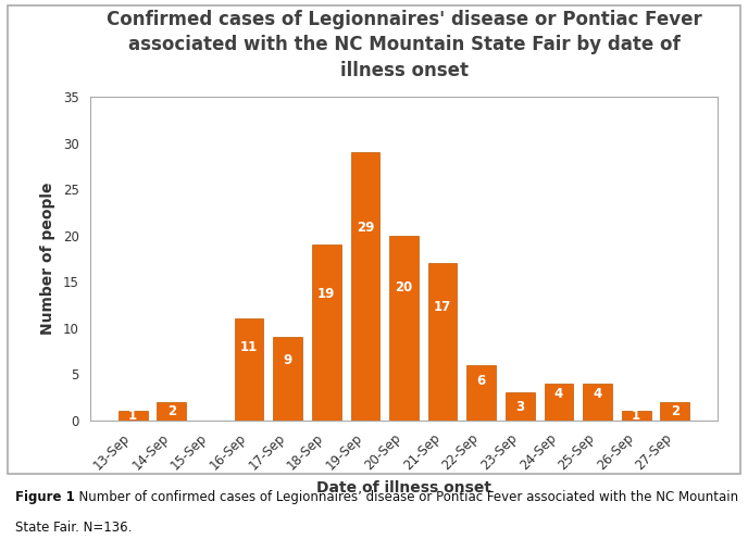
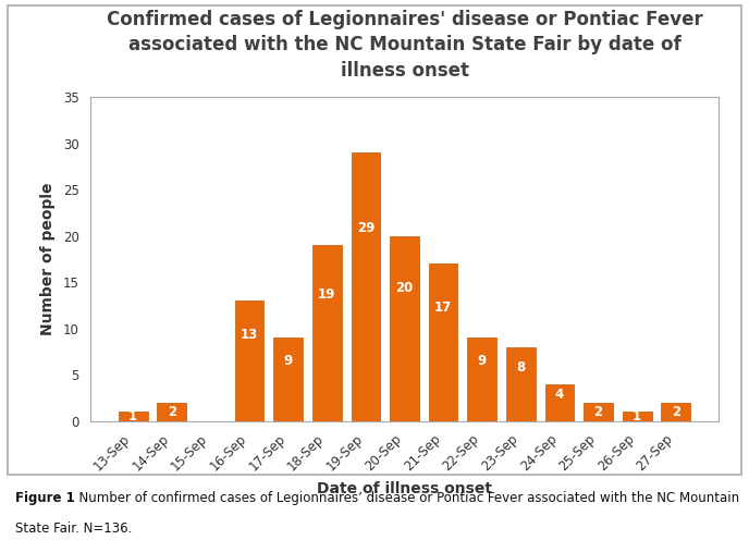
16-Sep: 11 -> 13
22-Sep: 6 -> 9
23-Sep: 3 -> 8
25-Sep: 4 -> 2
